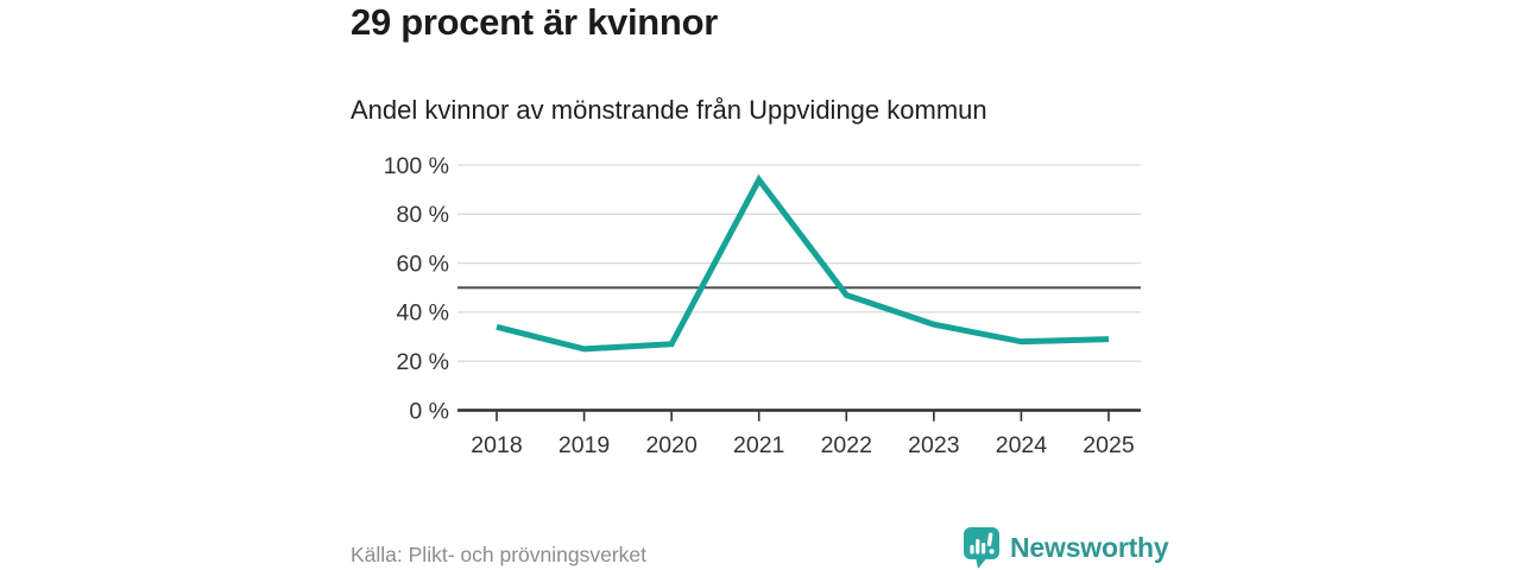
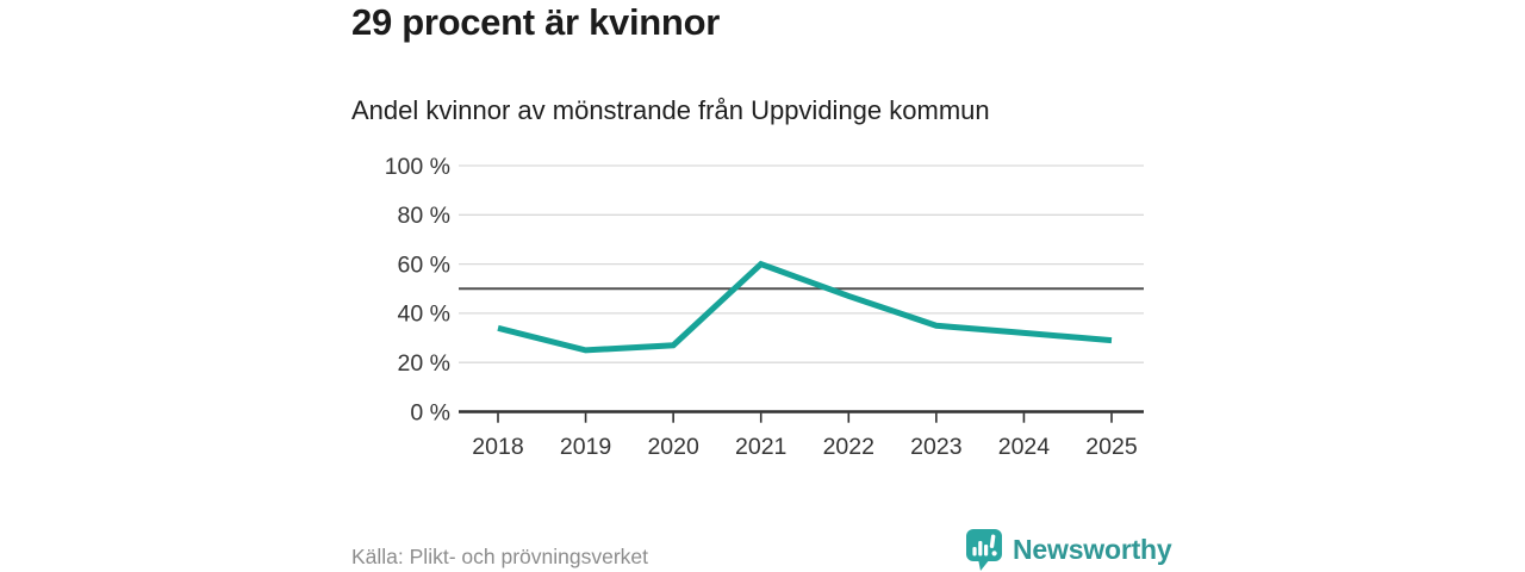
2021: 94% -> 60%
2024: 28% -> 32%
